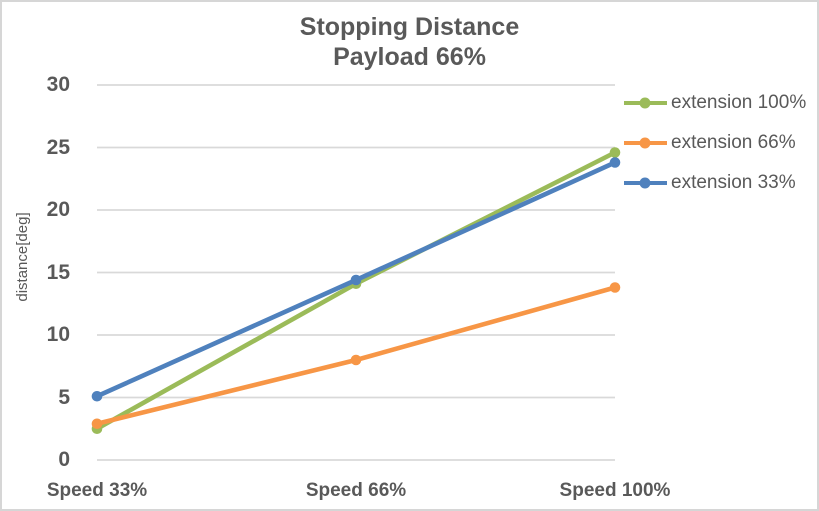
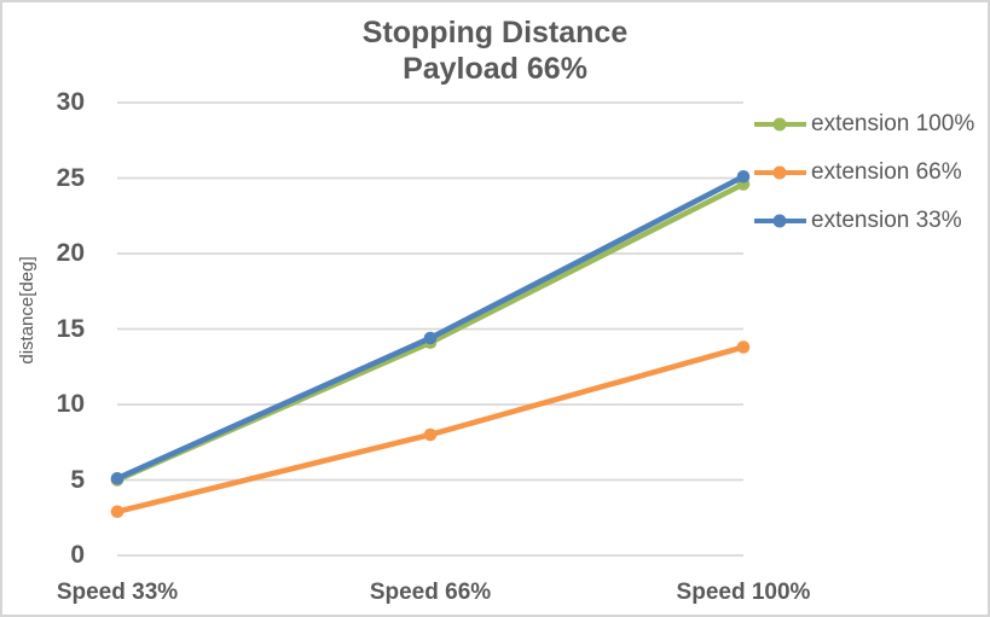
extension 100%/Speed 33%: 2.5 -> 5.0
extension 33%/Speed 100%: 23.8 -> 25.1
